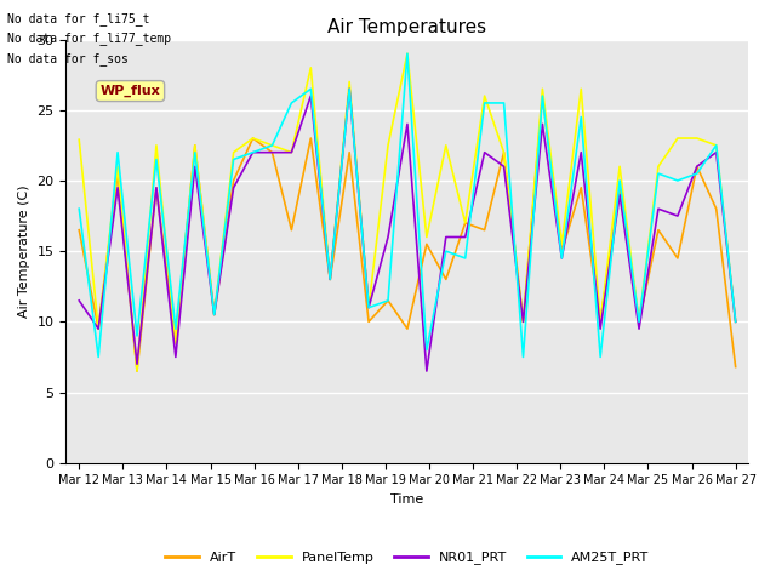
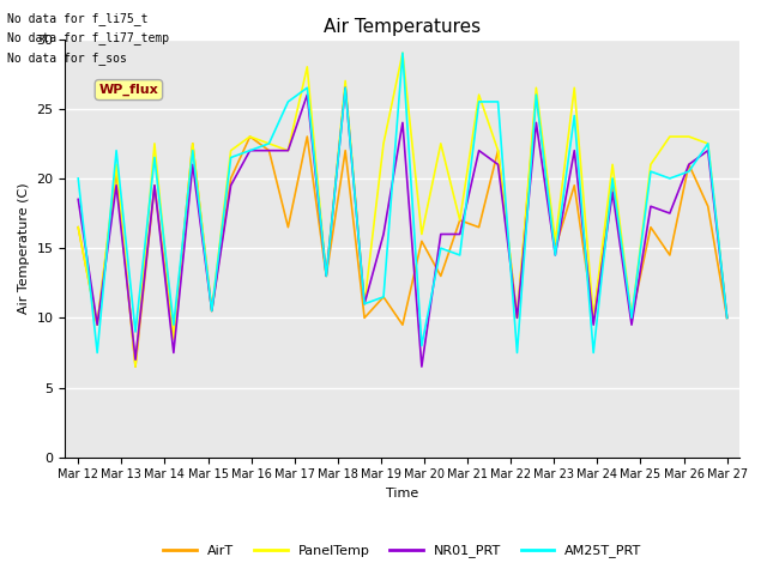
PanelTemp/Mar 12: 22.9 -> 16.5
NR01_PRT/Mar 12: 11.5 -> 18.5
AM25T_PRT/Mar 12: 18.0 -> 20.0
AirT/Mar 27: 6.8 -> 10.0
